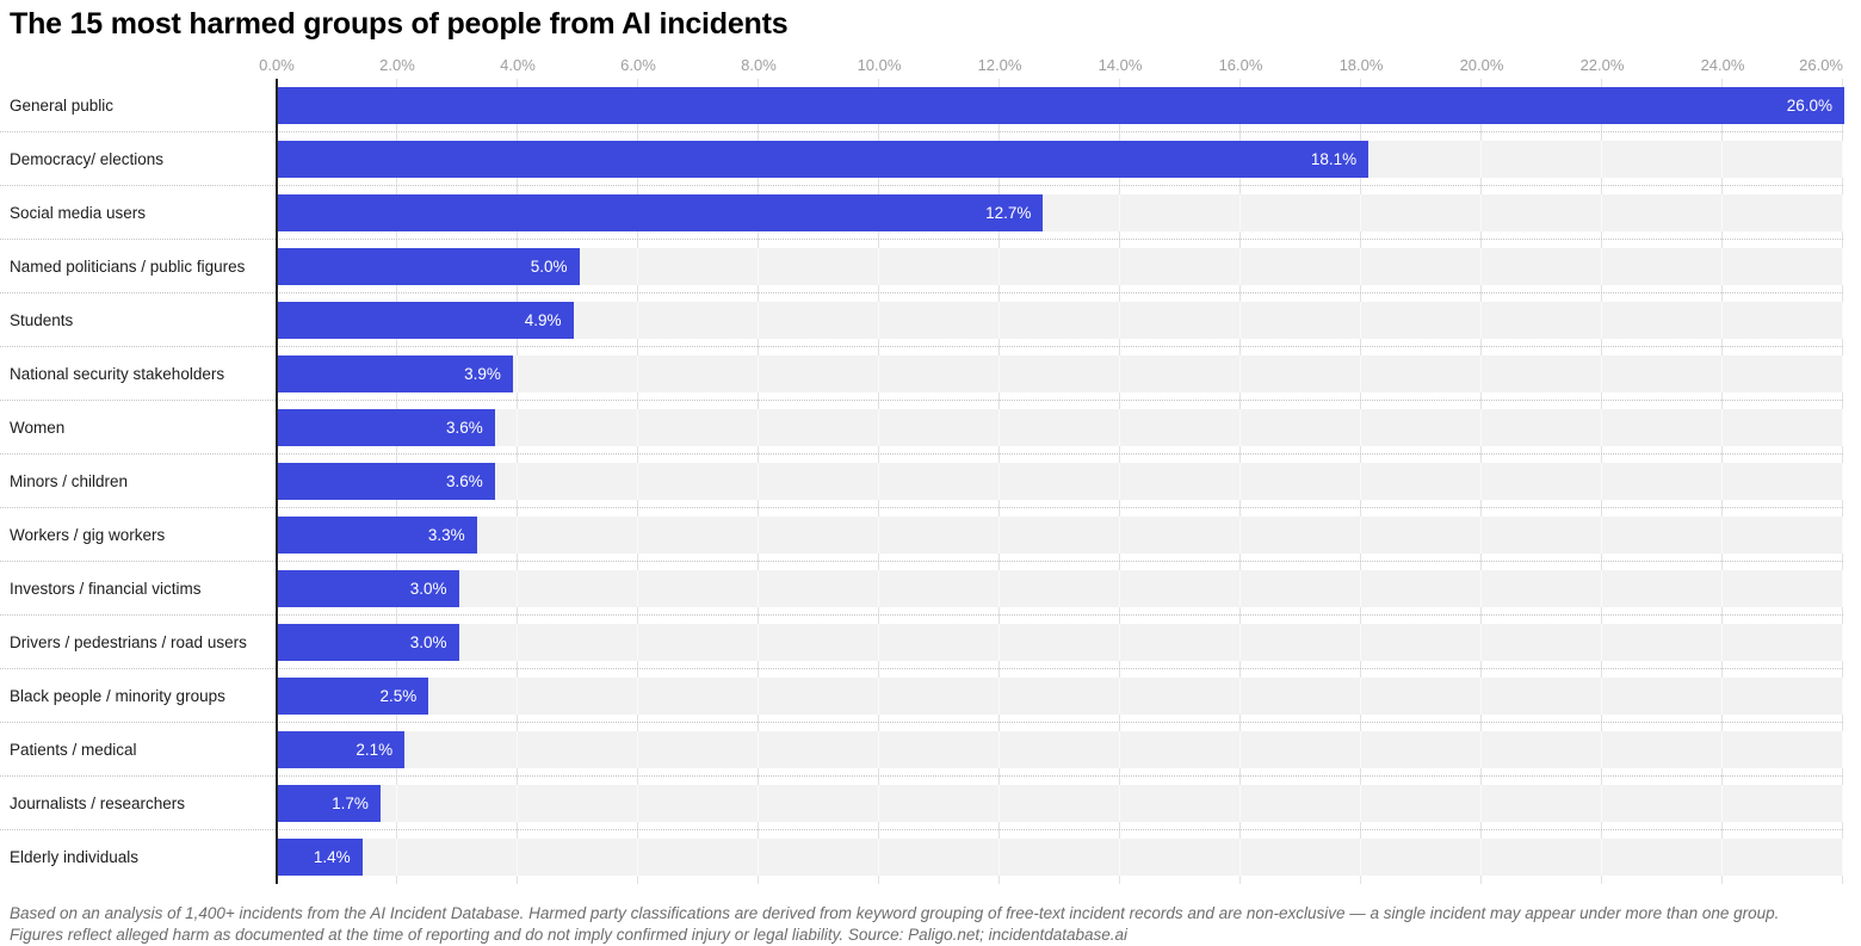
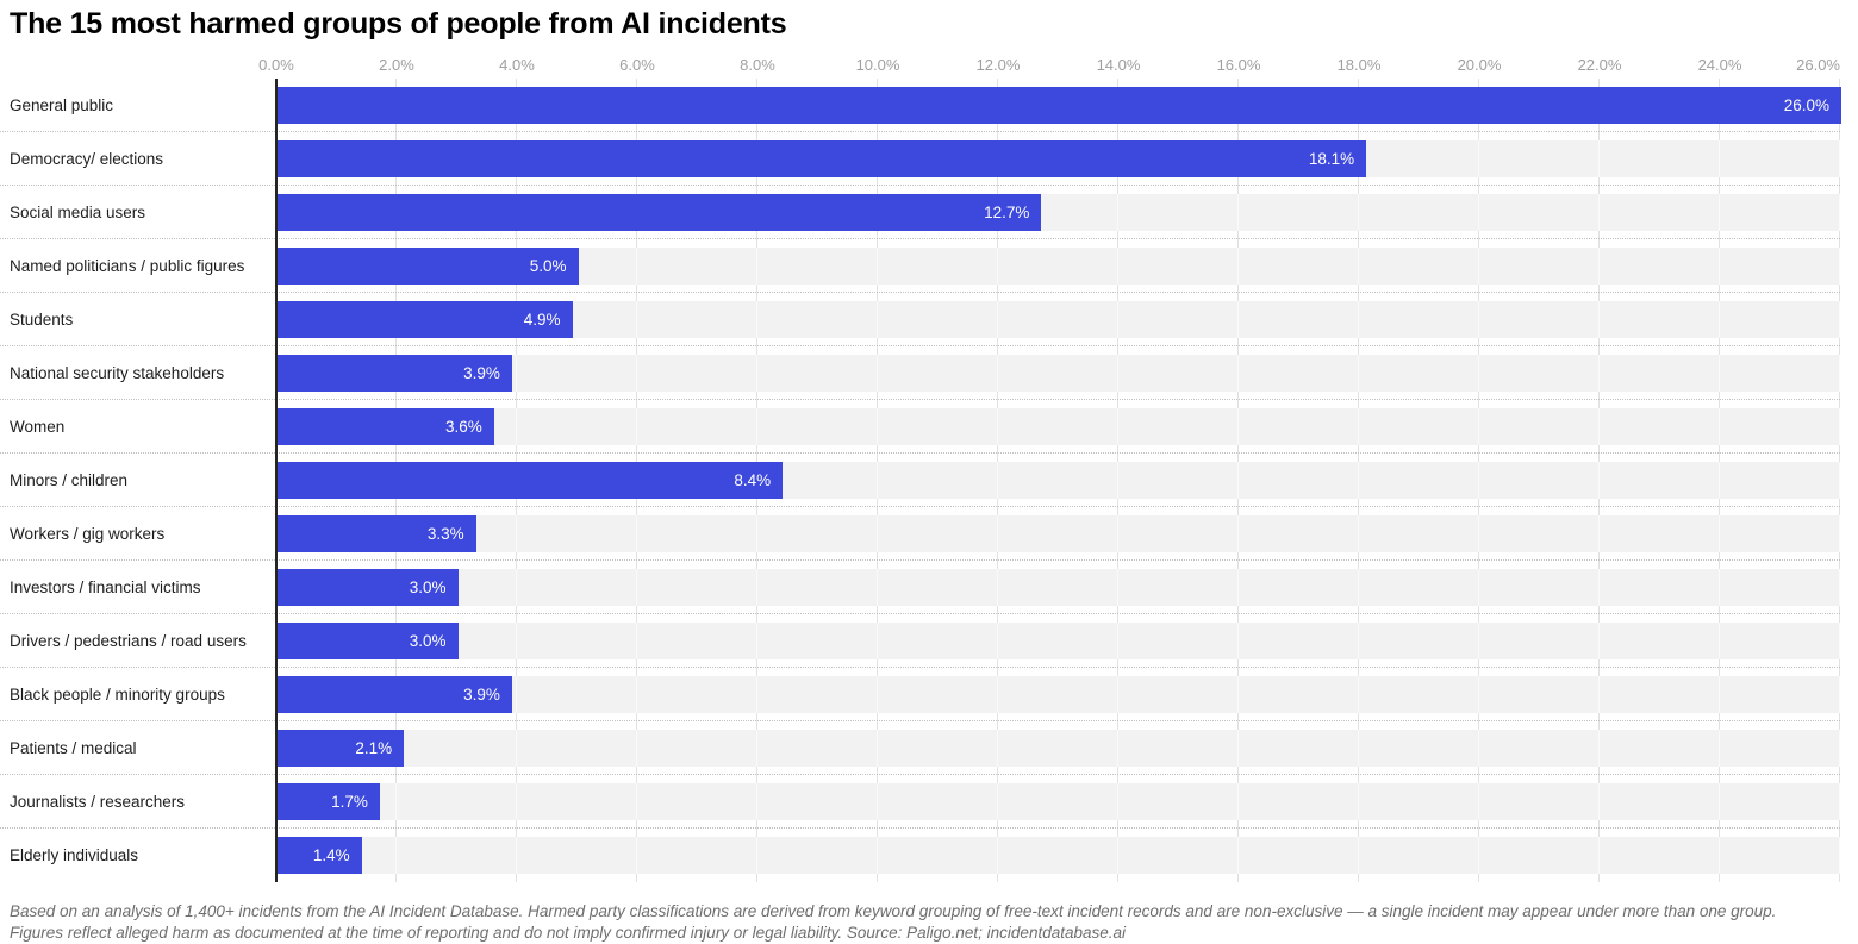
Minors / children: 3.6% -> 8.4%
Black people / minority groups: 2.5% -> 3.9%
